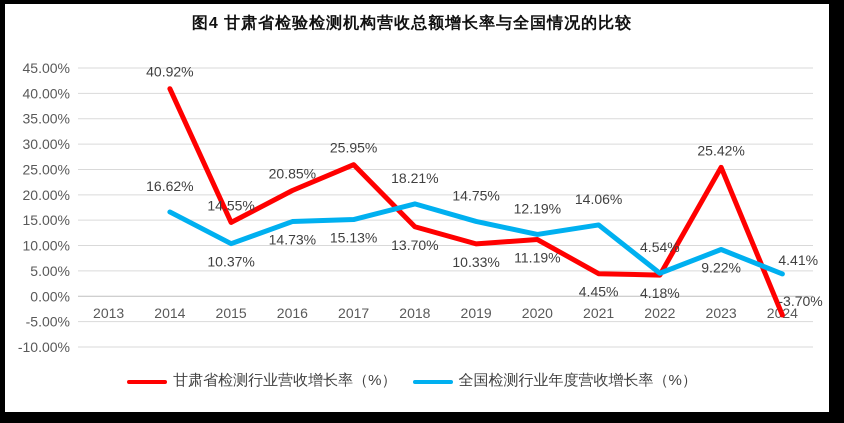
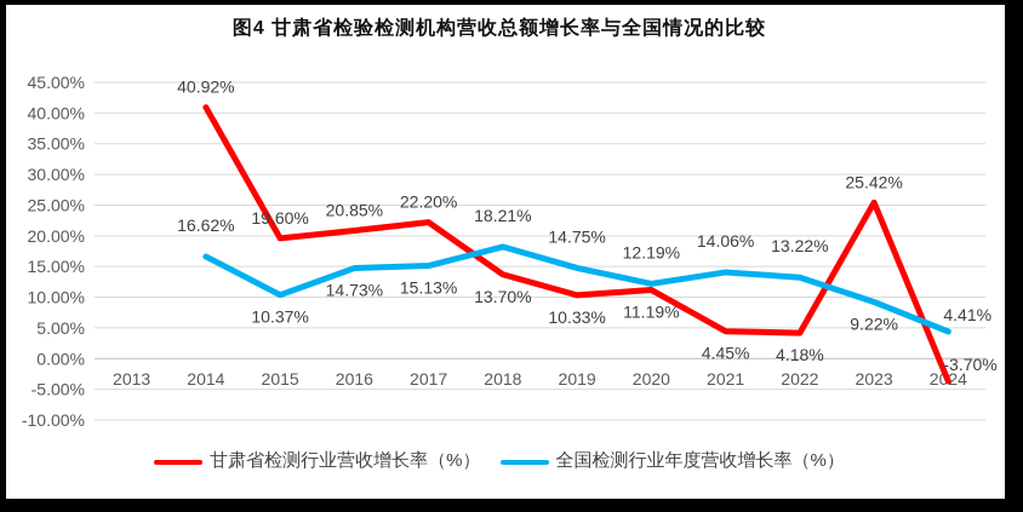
甘肃省检测行业营收增长率（%）/2015: 14.55% -> 19.60%
甘肃省检测行业营收增长率（%）/2017: 25.95% -> 22.20%
全国检测行业年度营收增长率（%）/2022: 4.54% -> 13.22%
